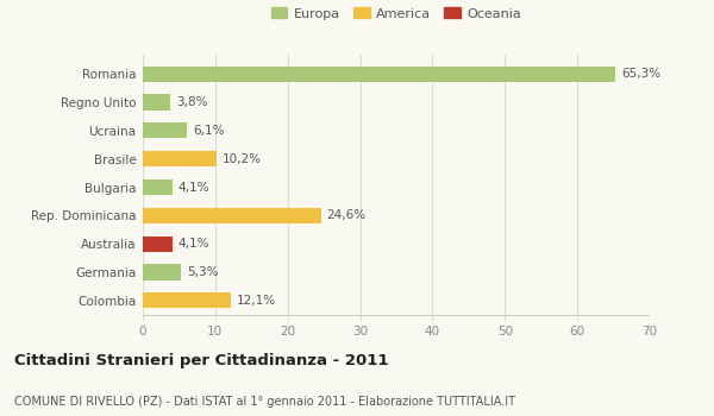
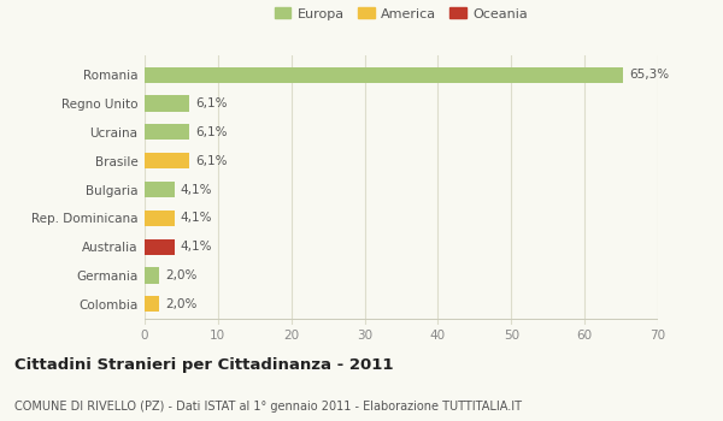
Regno Unito: 3,8% -> 6,1%
Brasile: 10,2% -> 6,1%
Rep. Dominicana: 24,6% -> 4,1%
Germania: 5,3% -> 2,0%
Colombia: 12,1% -> 2,0%
